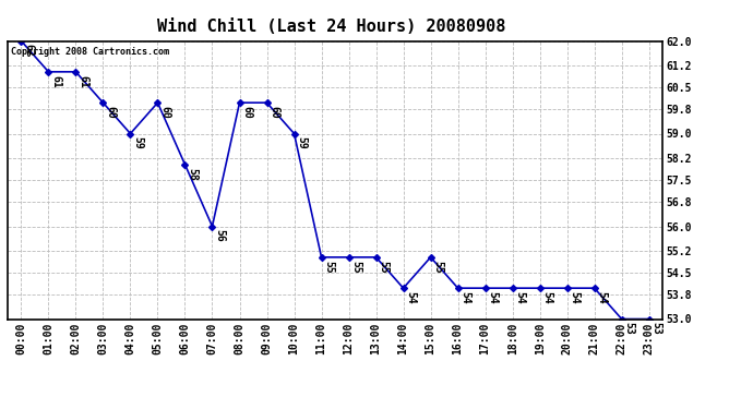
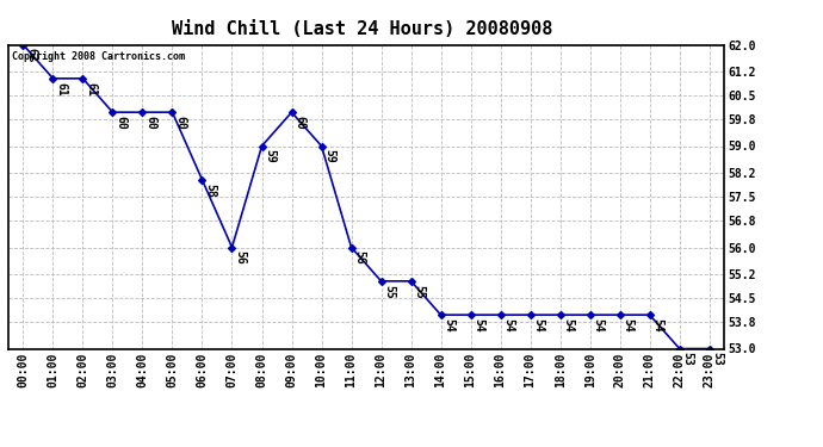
04:00: 59 -> 60
08:00: 60 -> 59
11:00: 55 -> 56
15:00: 55 -> 54
